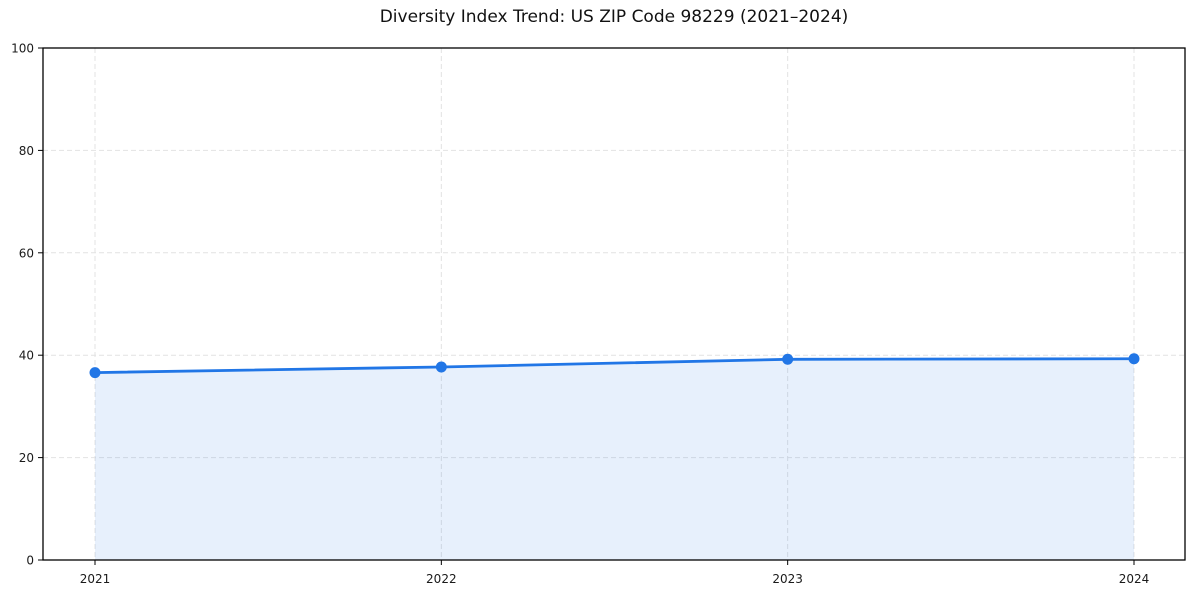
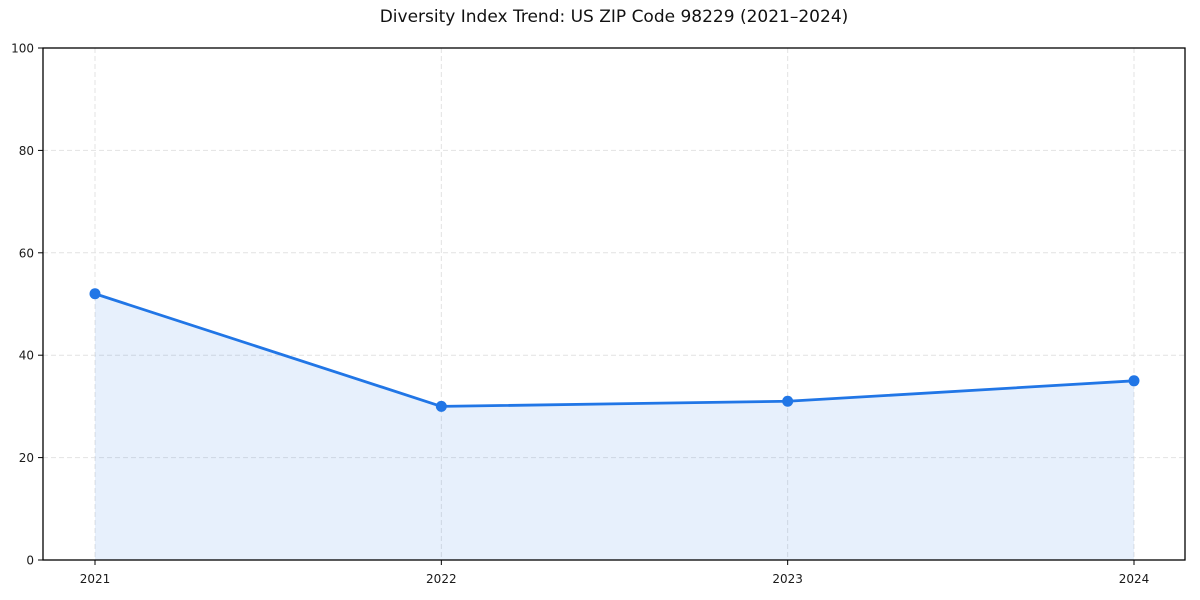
2021: 37 -> 52
2022: 38 -> 30
2023: 39 -> 31
2024: 39 -> 35
